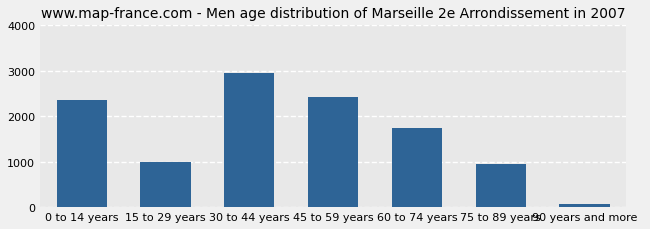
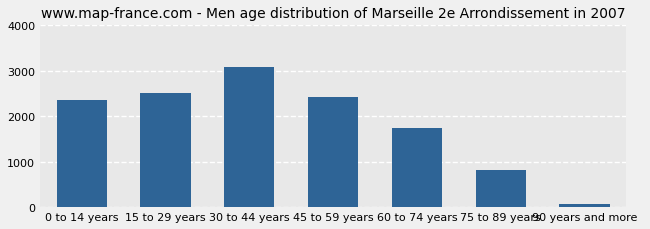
15 to 29 years: 1000 -> 2510
30 to 44 years: 2950 -> 3090
75 to 89 years: 950 -> 820
